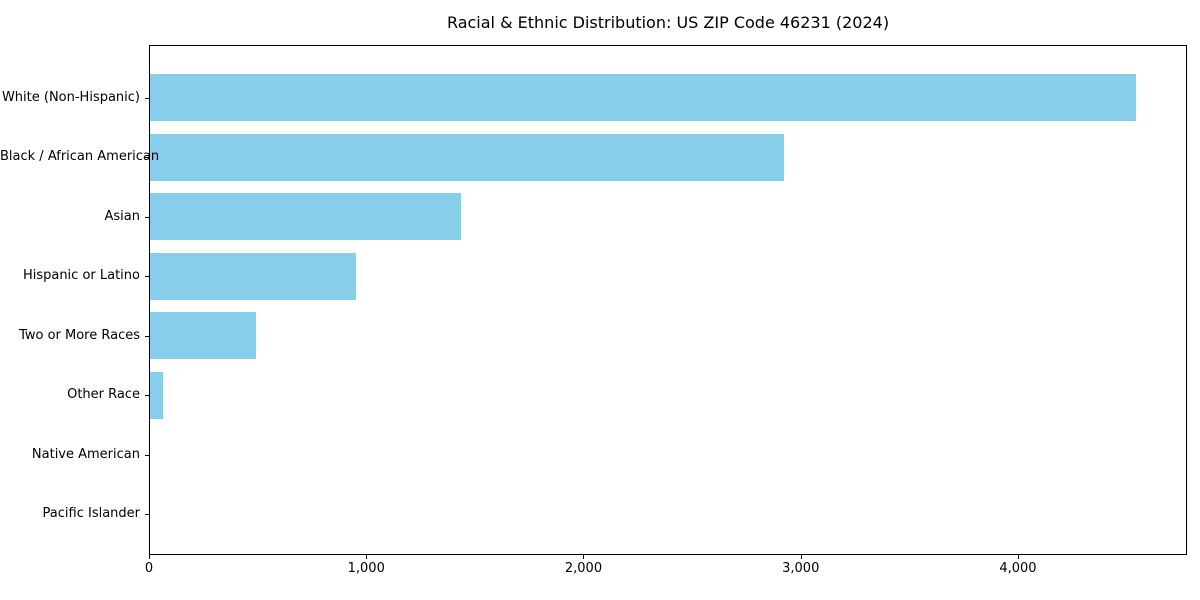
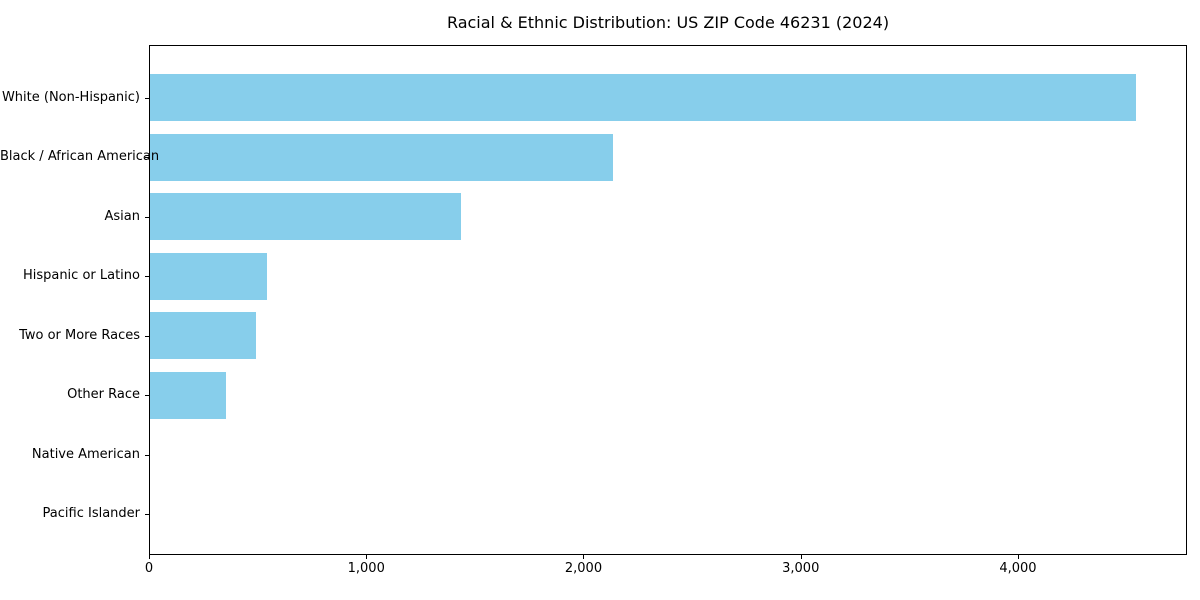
Black / African American: 2920 -> 2130
Hispanic or Latino: 950 -> 540
Other Race: 60 -> 350
